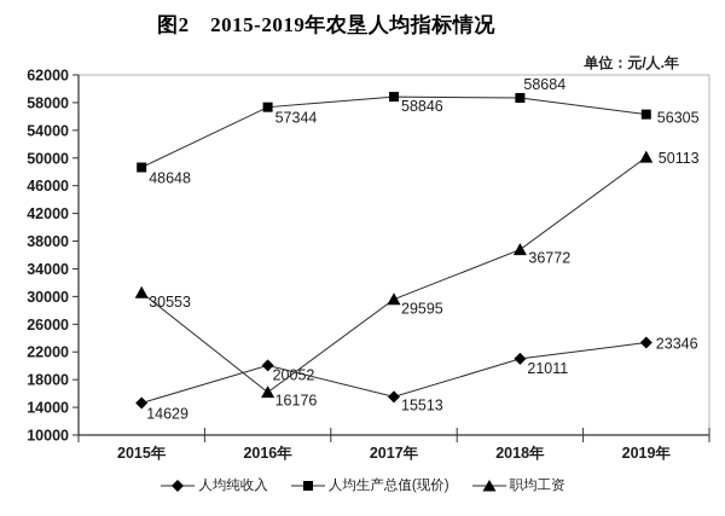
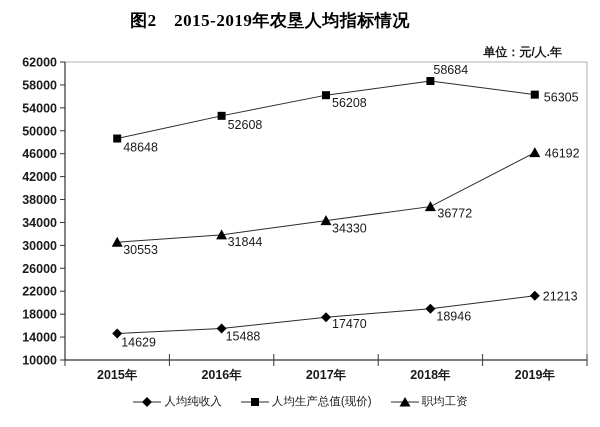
人均纯收入/2016年: 20052 -> 15488
人均生产总值(现价)/2016年: 57344 -> 52608
职均工资/2016年: 16176 -> 31844
人均纯收入/2017年: 15513 -> 17470
人均生产总值(现价)/2017年: 58846 -> 56208
职均工资/2017年: 29595 -> 34330
人均纯收入/2018年: 21011 -> 18946
人均纯收入/2019年: 23346 -> 21213
职均工资/2019年: 50113 -> 46192
